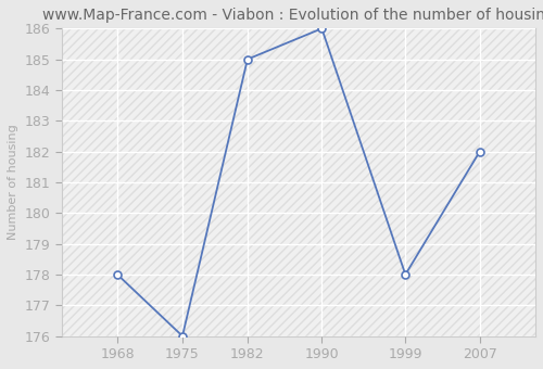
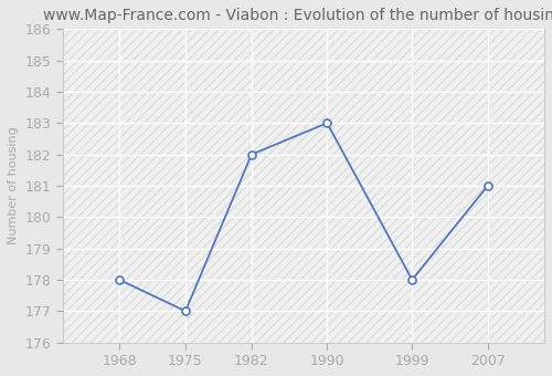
1975: 176 -> 177
1982: 185 -> 182
1990: 186 -> 183
2007: 182 -> 181
